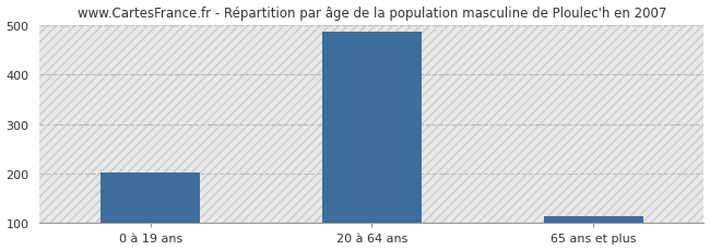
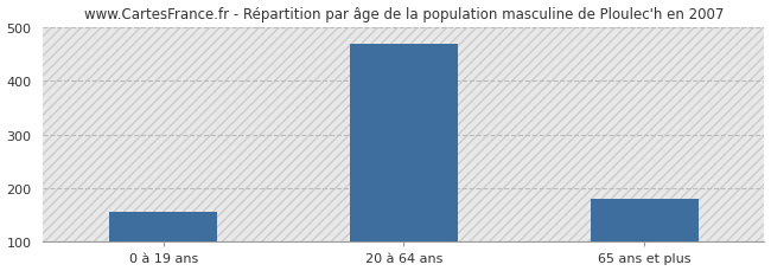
0 à 19 ans: 202 -> 155
20 à 64 ans: 487 -> 470
65 ans et plus: 115 -> 180
